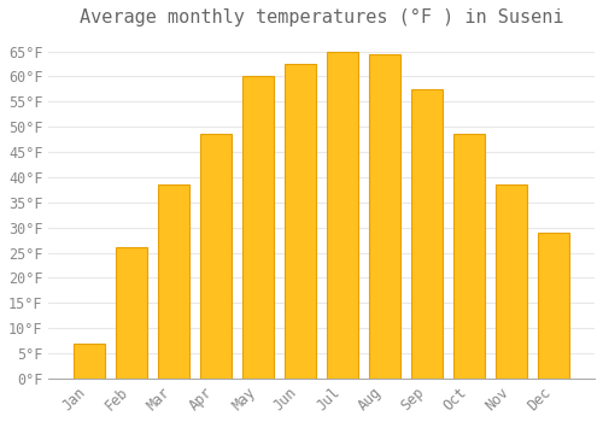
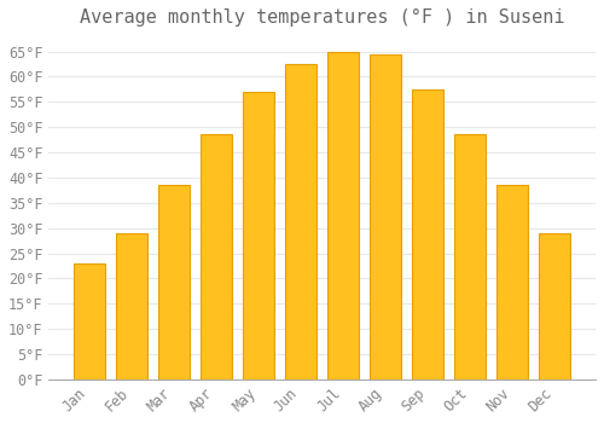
Jan: 7.0°F -> 23.0°F
Feb: 26.0°F -> 29.0°F
May: 60.0°F -> 57.0°F
